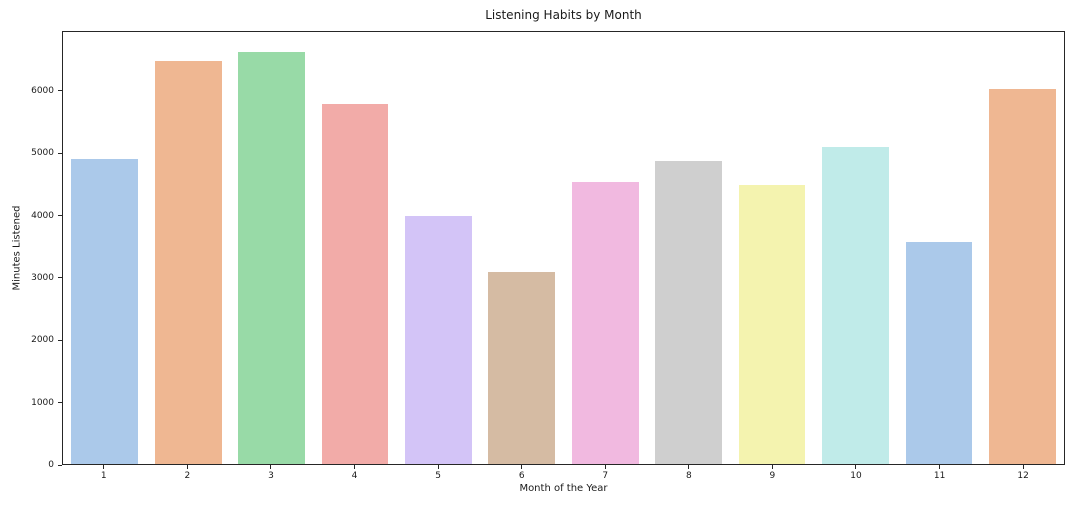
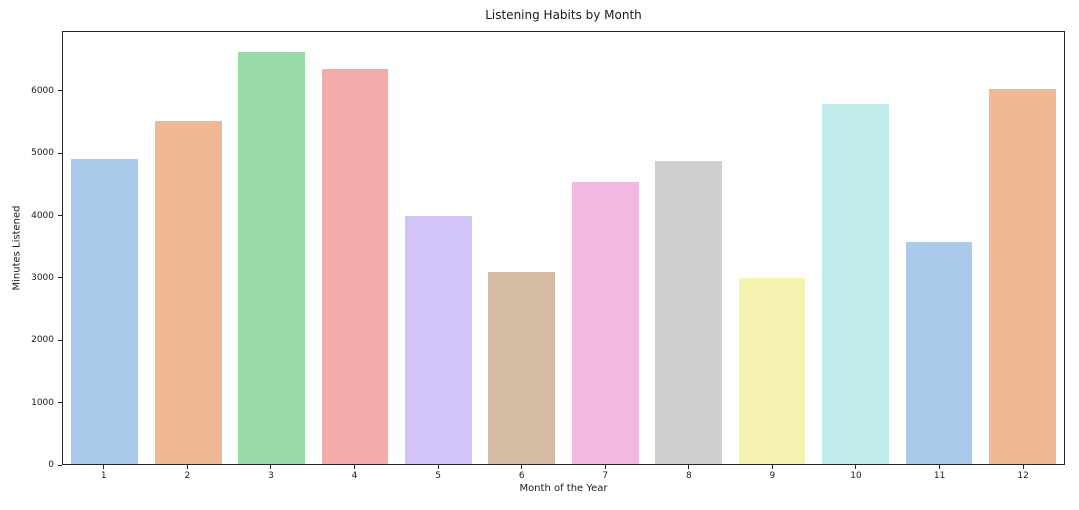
2: 6500 -> 5500
4: 5800 -> 6400
9: 4500 -> 3000
10: 5100 -> 5800
